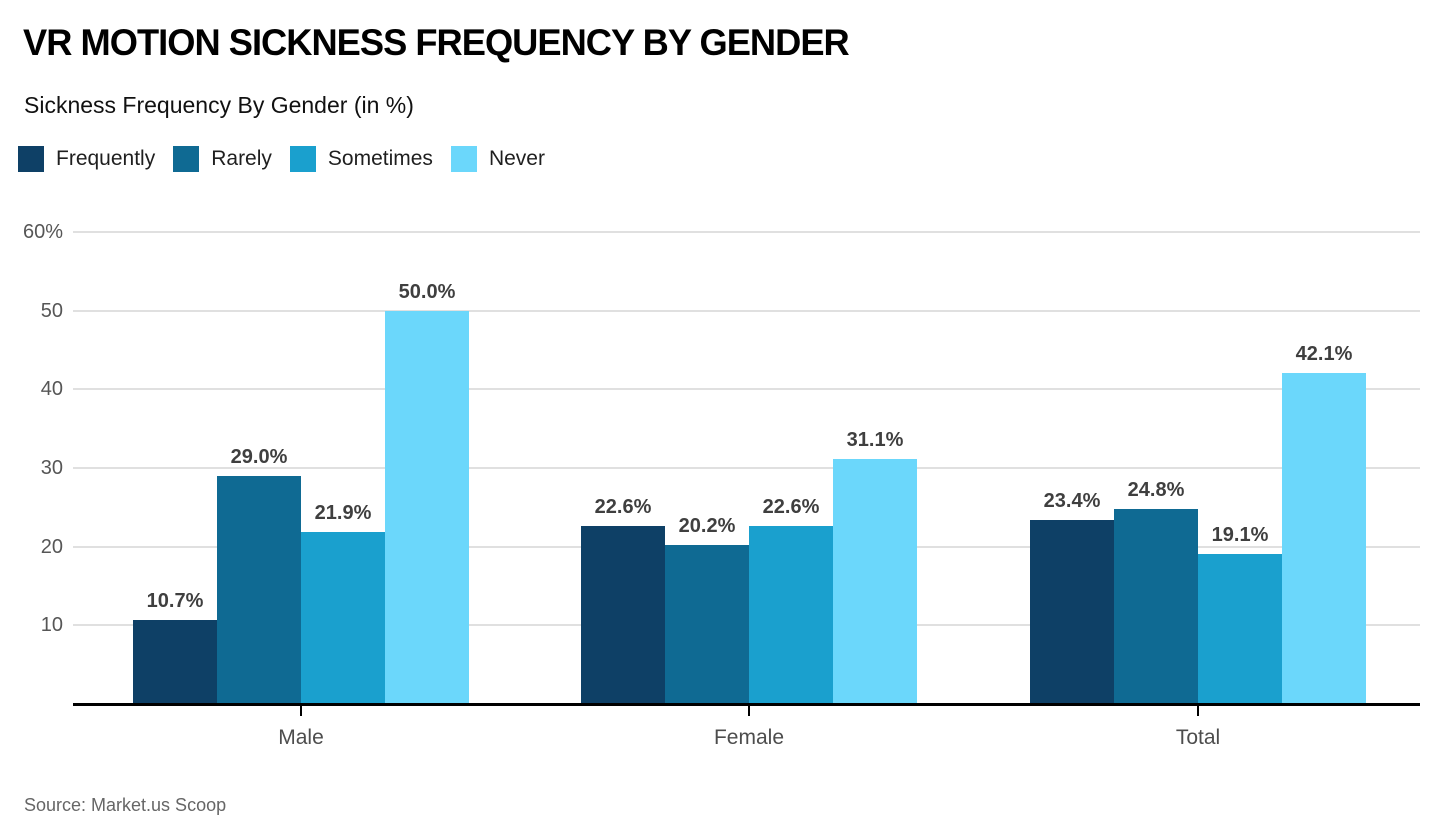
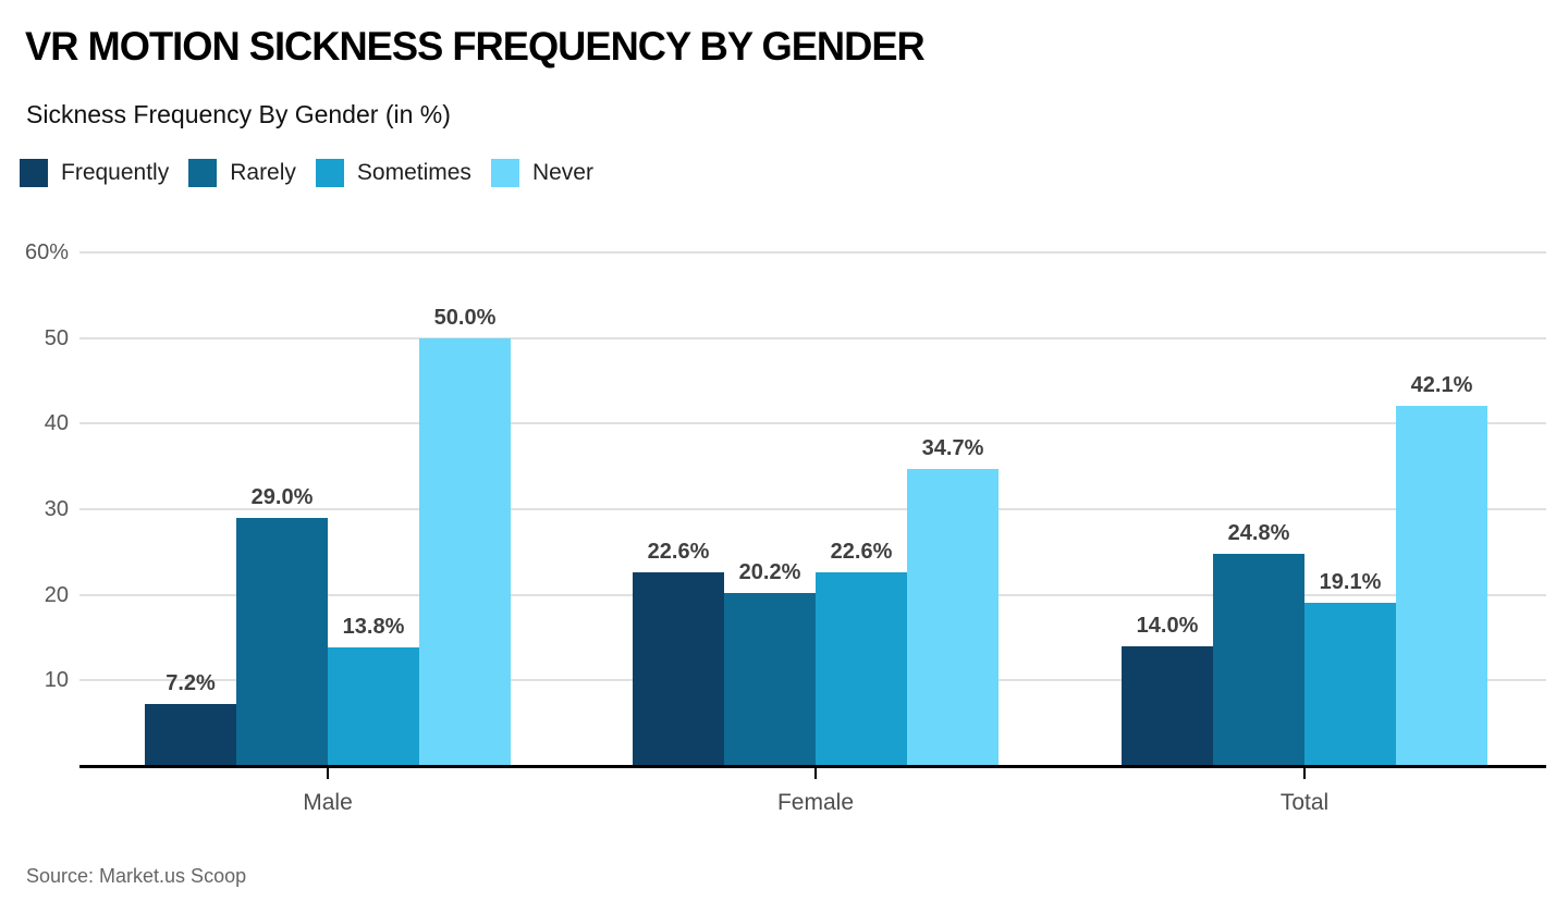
Frequently/Male: 10.7% -> 7.2%
Sometimes/Male: 21.9% -> 13.8%
Never/Female: 31.1% -> 34.7%
Frequently/Total: 23.4% -> 14.0%
